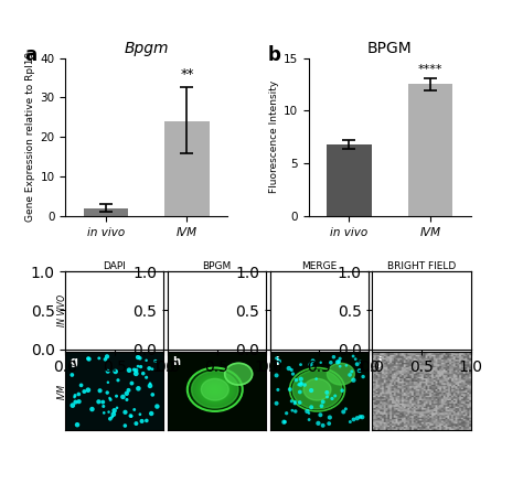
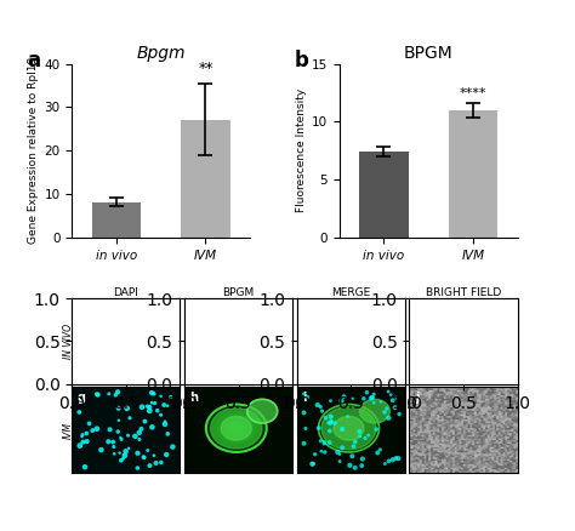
Bpgm/in vivo: 2 -> 8
Bpgm/IVM: 24 -> 27
BPGM/in vivo: 6.8 -> 7.4
BPGM/IVM: 12.5 -> 11.0
